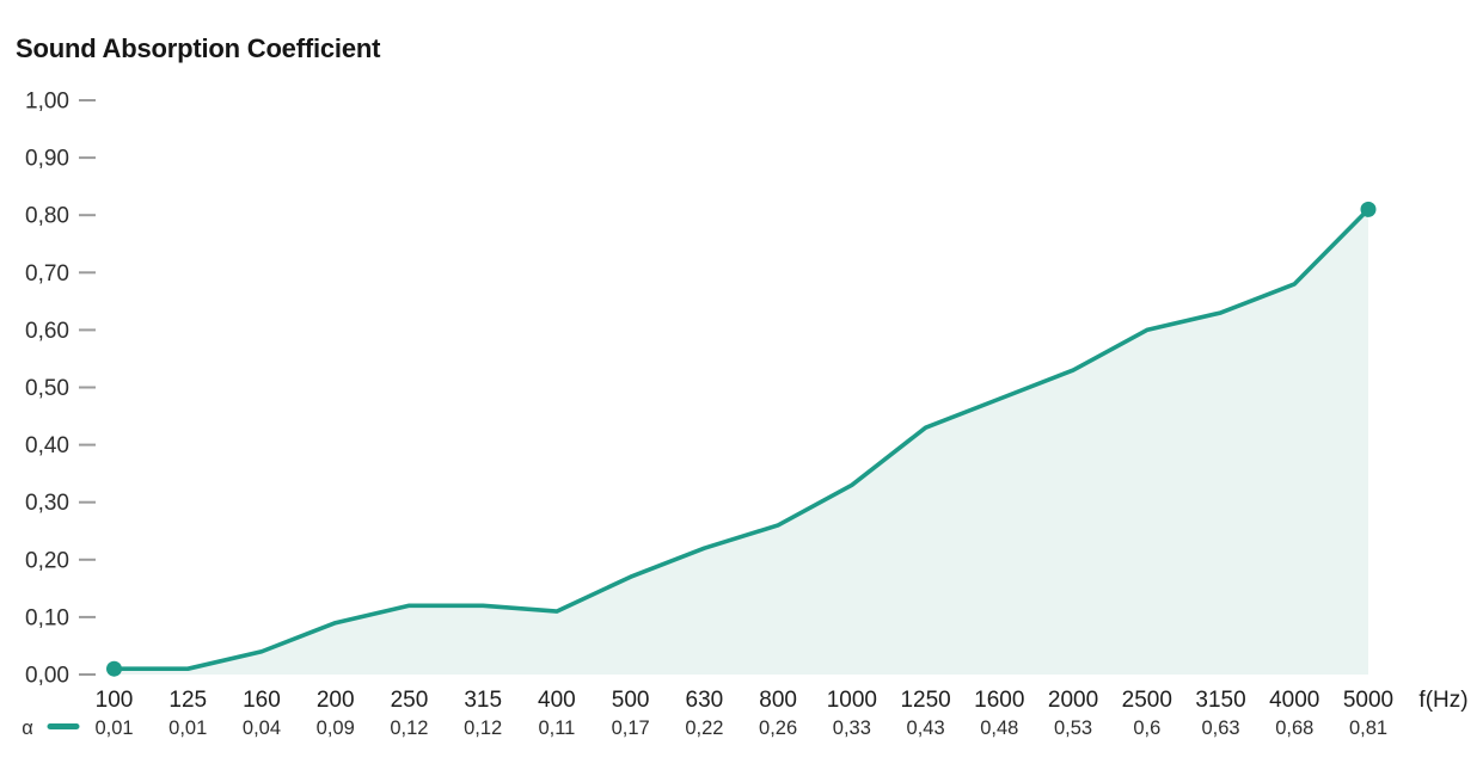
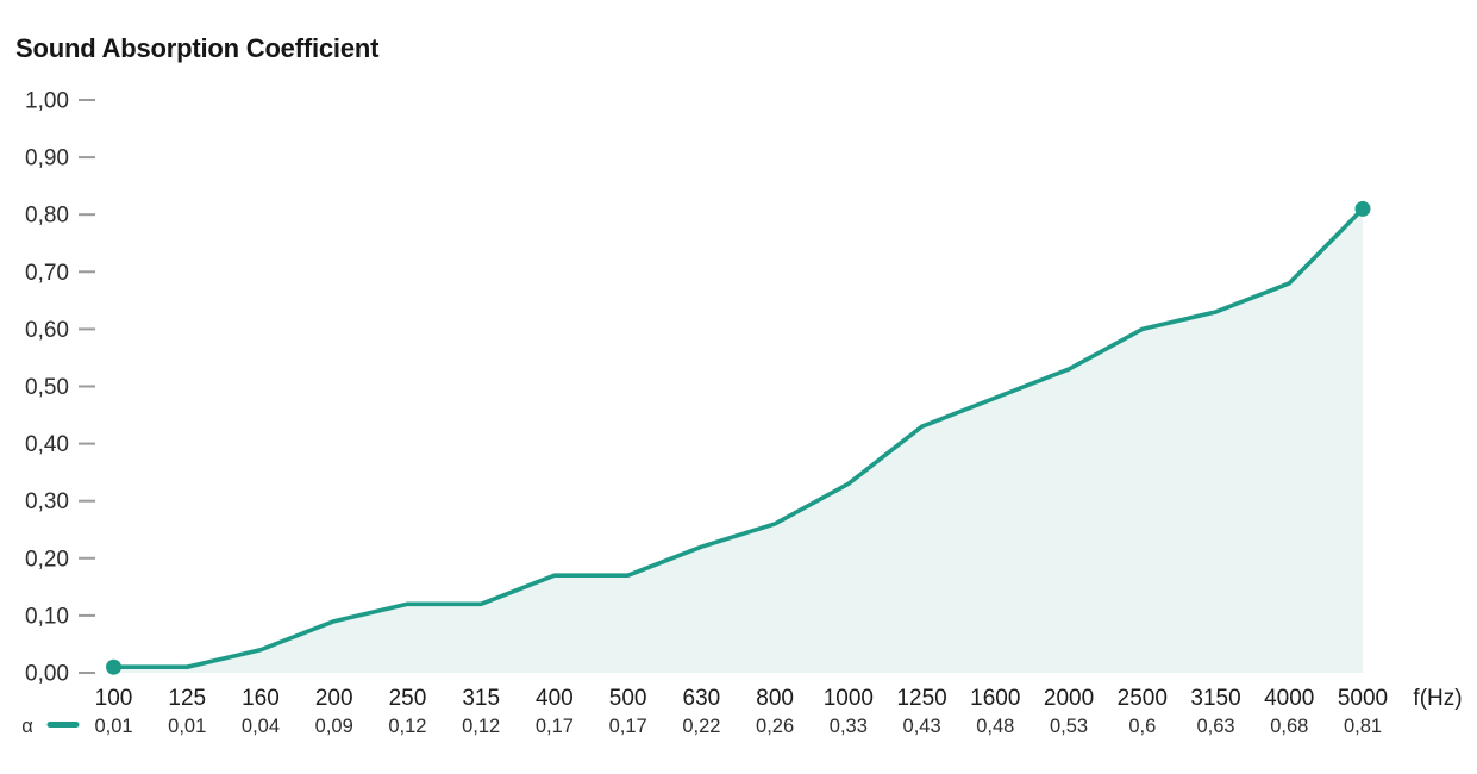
400: 0,11 -> 0,17
